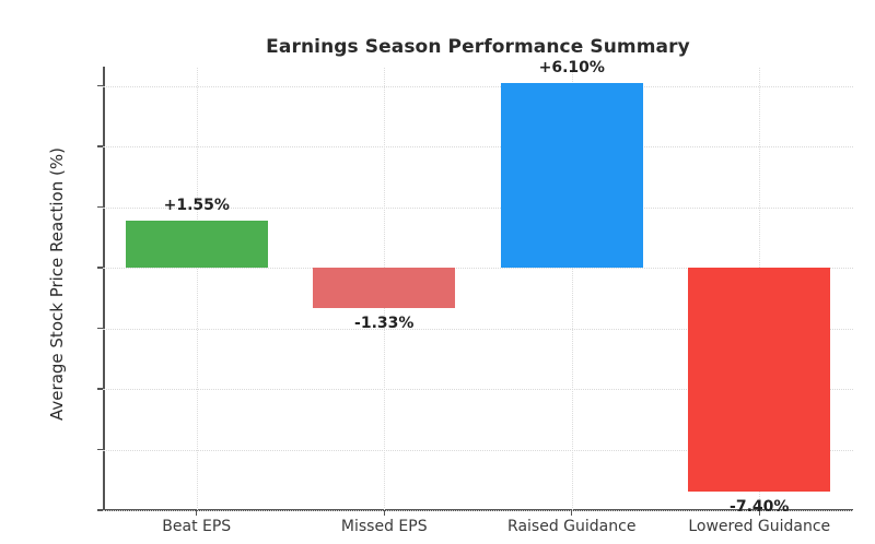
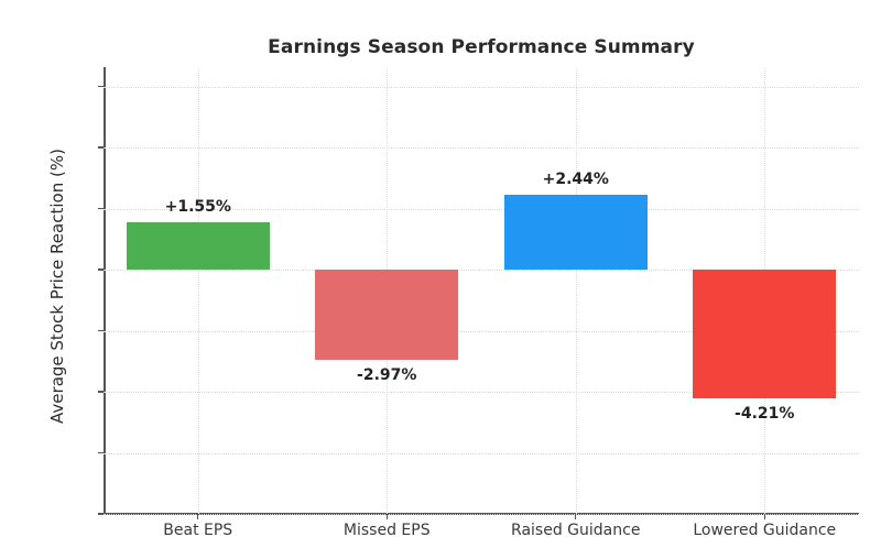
Missed EPS: -1.33% -> -2.97%
Raised Guidance: +6.10% -> +2.44%
Lowered Guidance: -7.40% -> -4.21%
